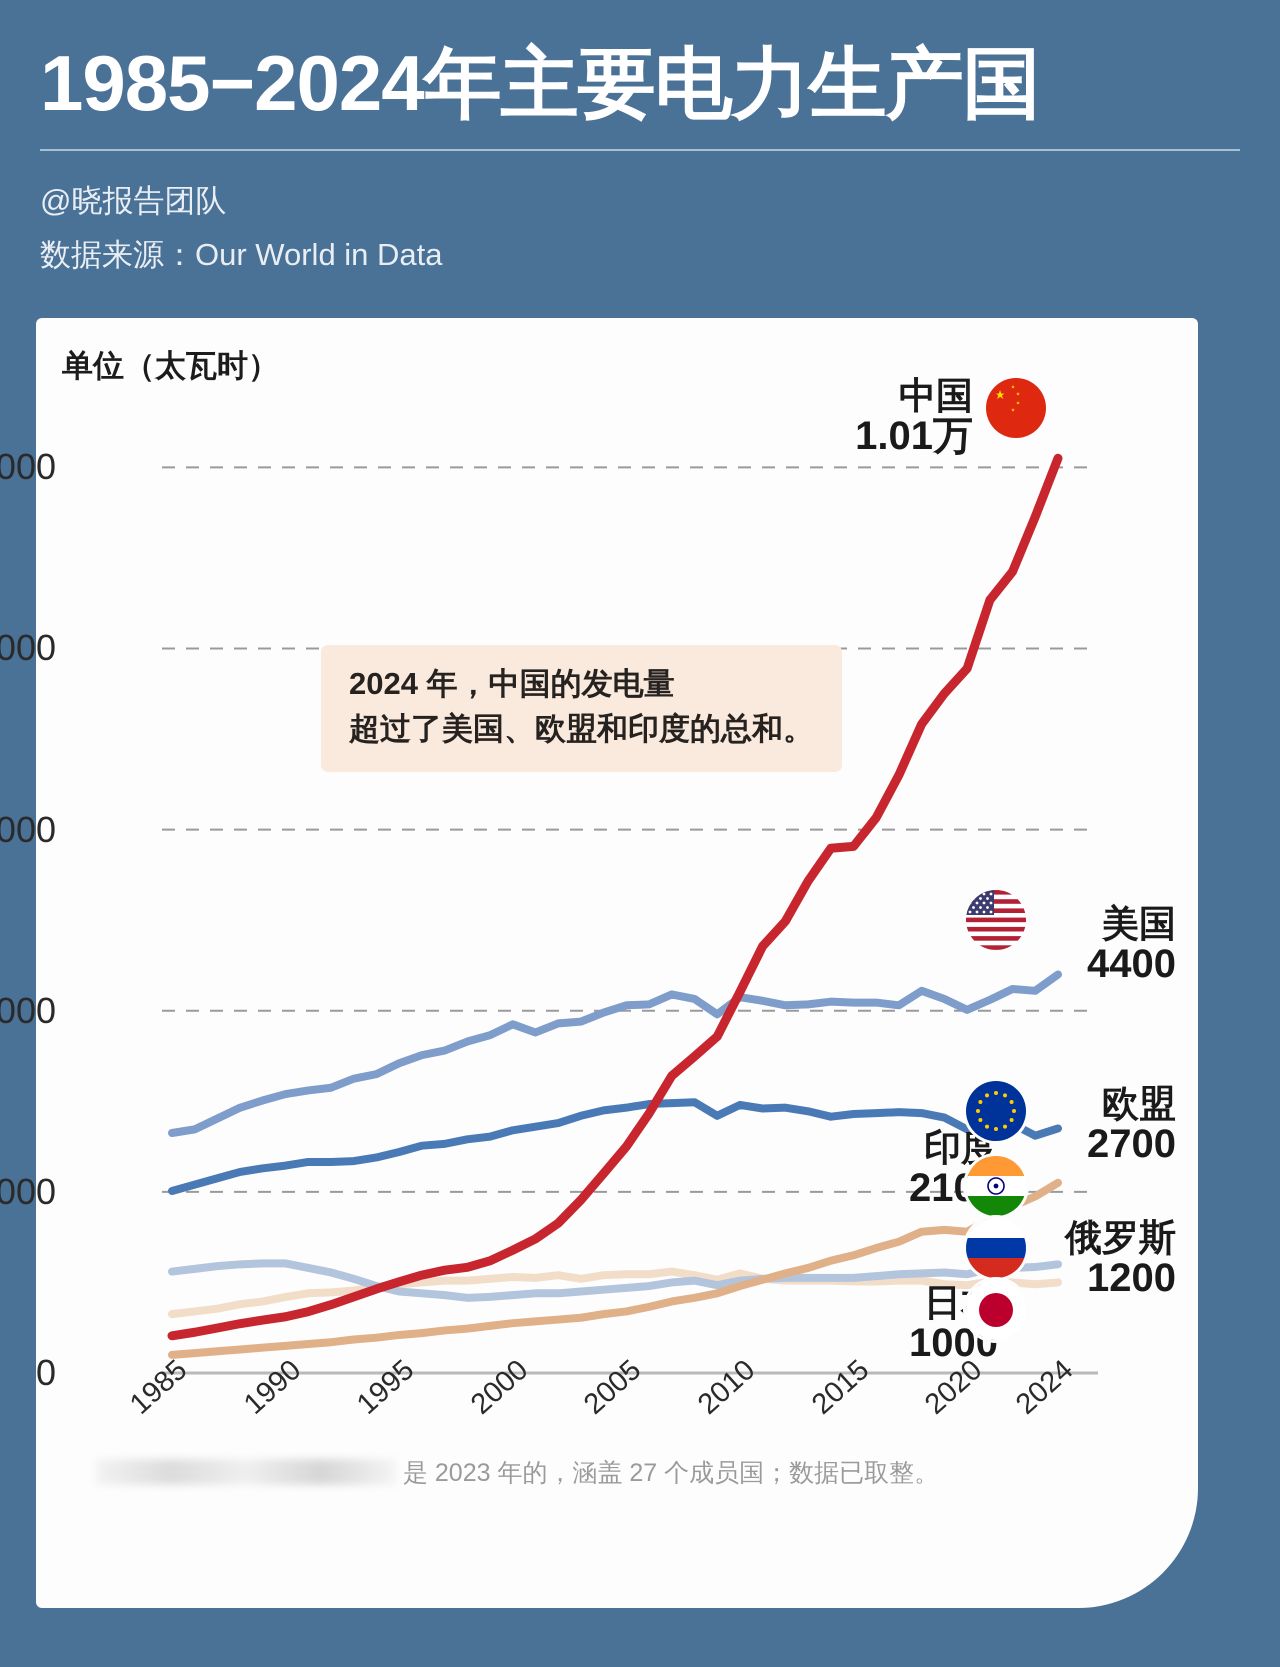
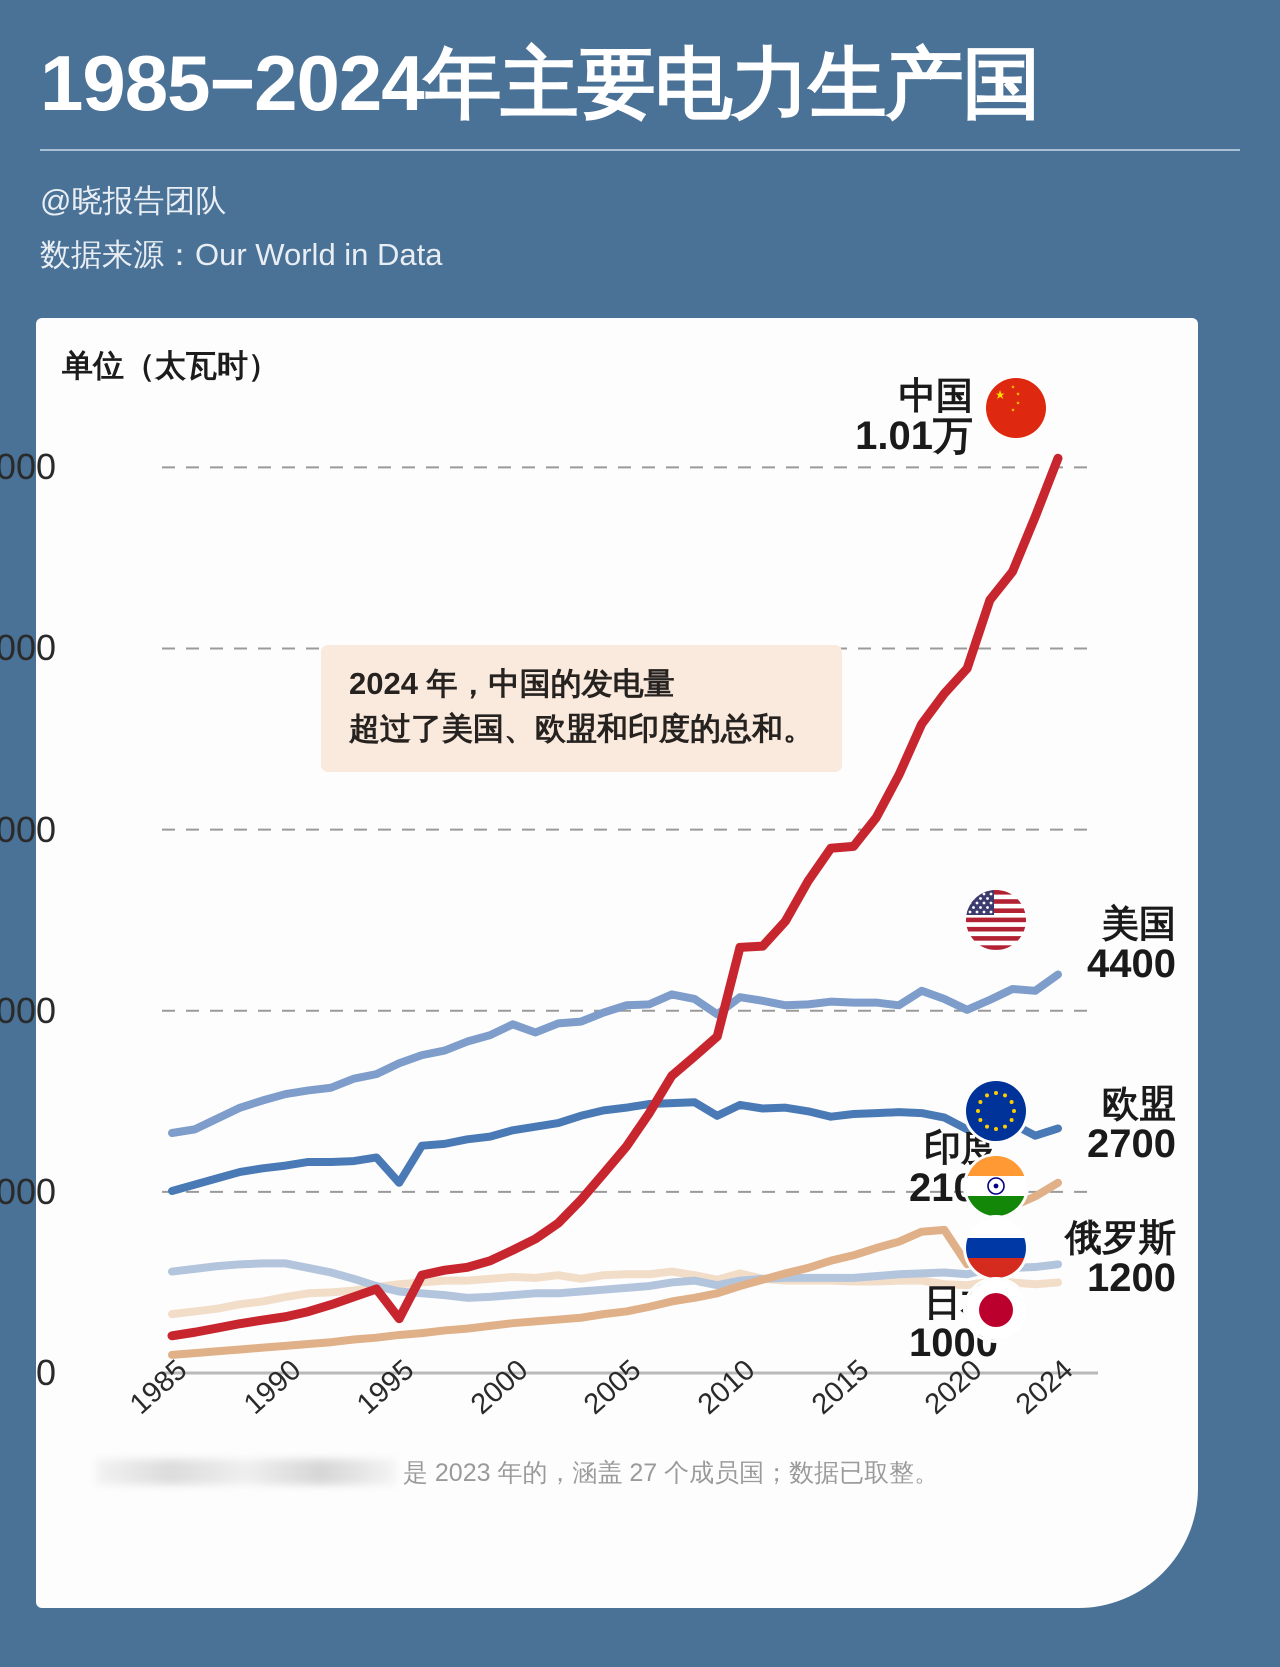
中国/1995: 1000 -> 600
欧盟/1995: 2400 -> 2100
中国/2010: 4200 -> 4700
印度/2020: 1600 -> 1200
